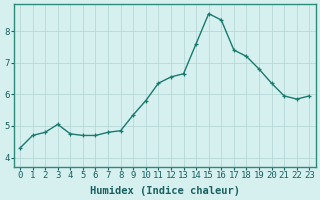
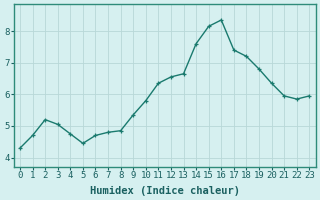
2: 4.80 -> 5.20
5: 4.70 -> 4.45
15: 8.55 -> 8.15
